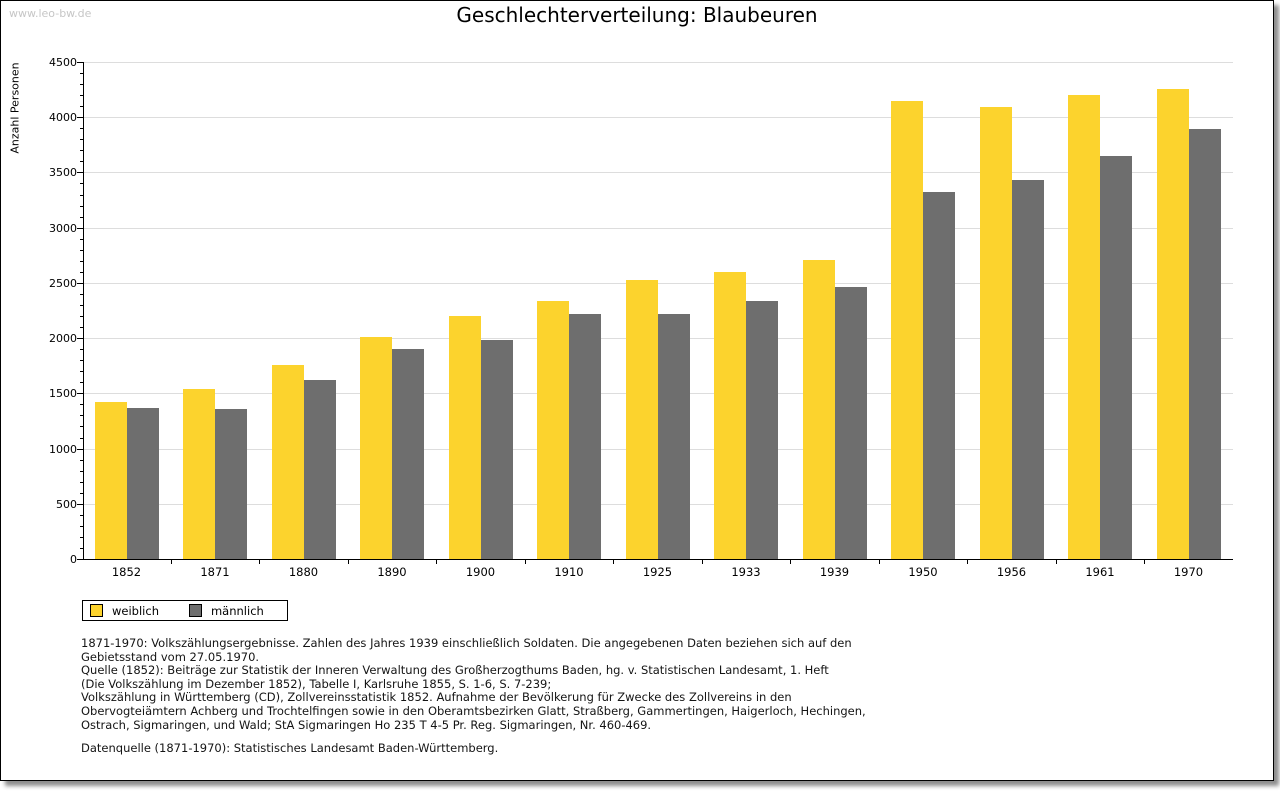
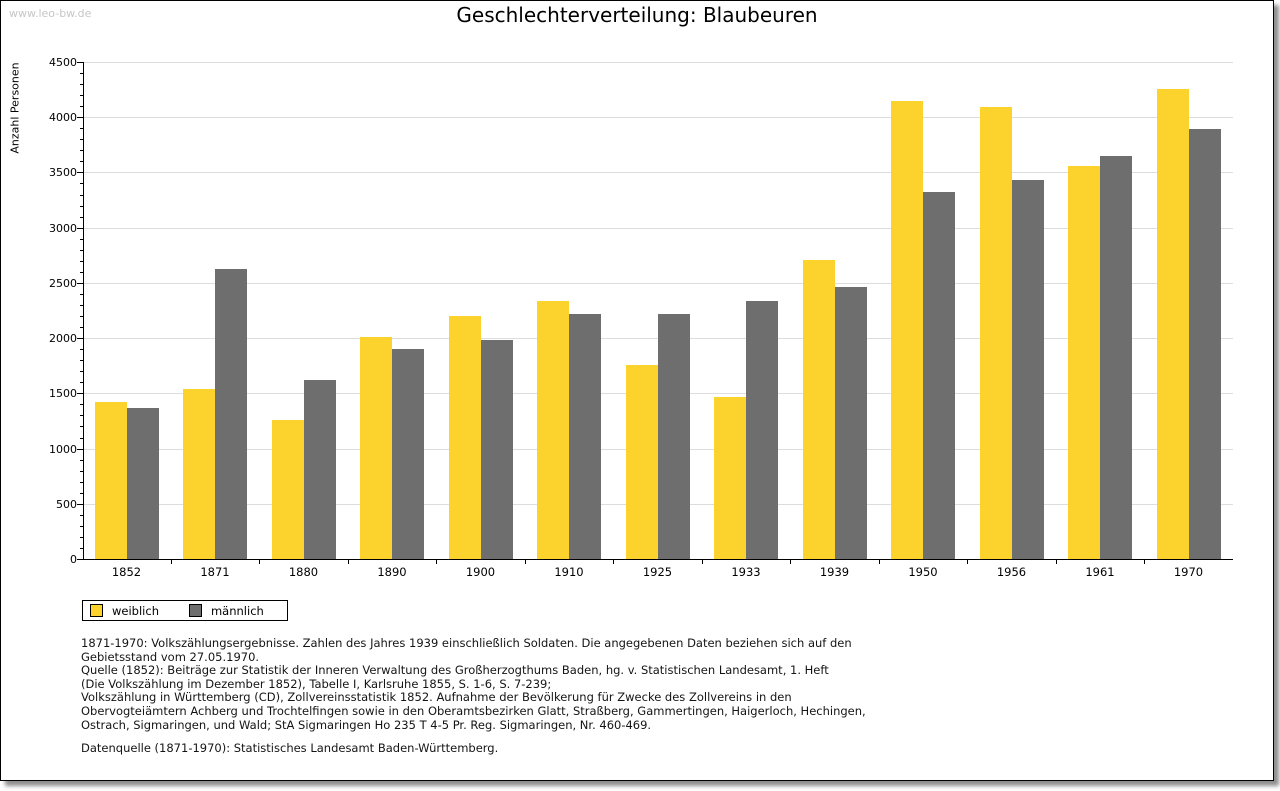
männlich/1871: 1360 -> 2630
weiblich/1880: 1760 -> 1260
weiblich/1925: 2530 -> 1760
weiblich/1933: 2600 -> 1470
weiblich/1961: 4200 -> 3560
